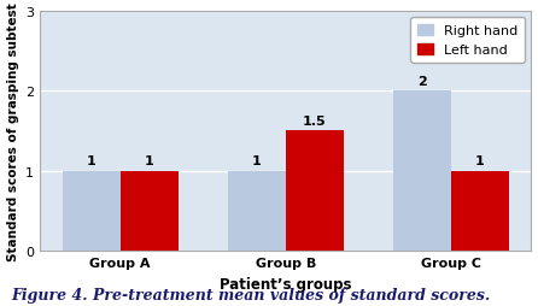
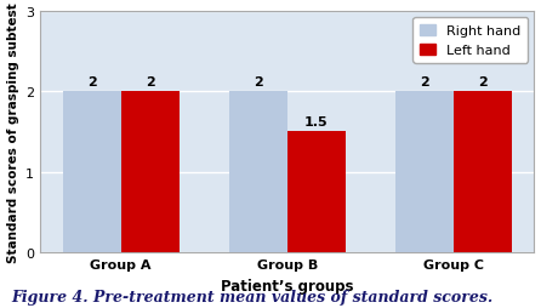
Right hand/Group A: 1 -> 2
Left hand/Group A: 1 -> 2
Right hand/Group B: 1 -> 2
Left hand/Group C: 1 -> 2
